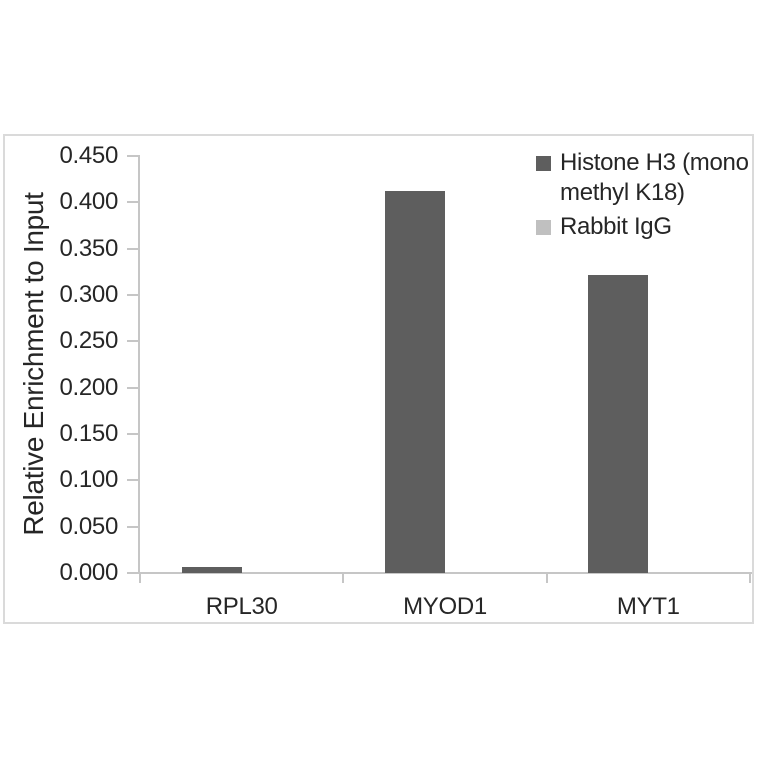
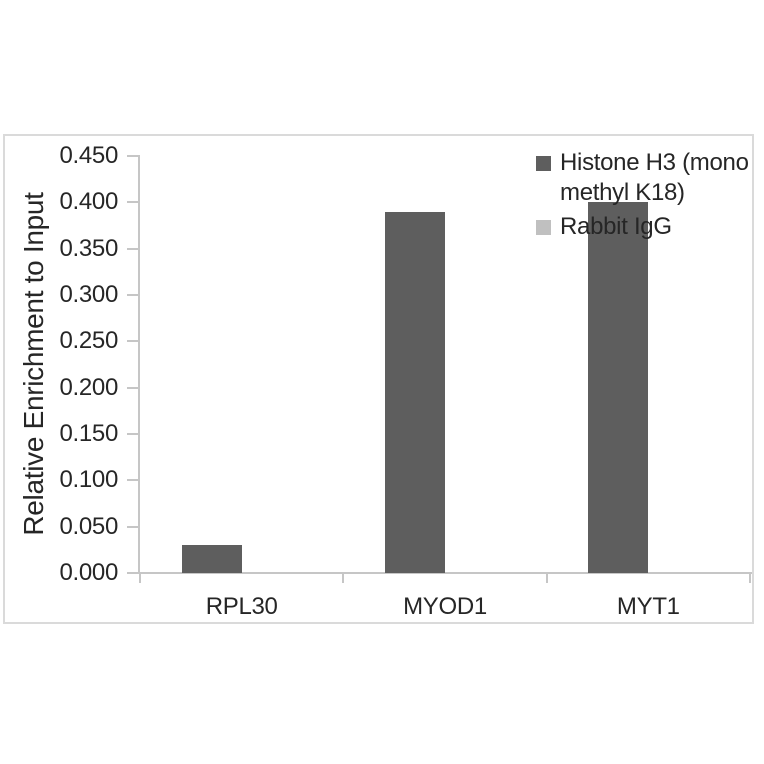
Histone H3 (mono methyl K18)/RPL30: 0.01 -> 0.03
Histone H3 (mono methyl K18)/MYOD1: 0.41 -> 0.39
Histone H3 (mono methyl K18)/MYT1: 0.32 -> 0.40
